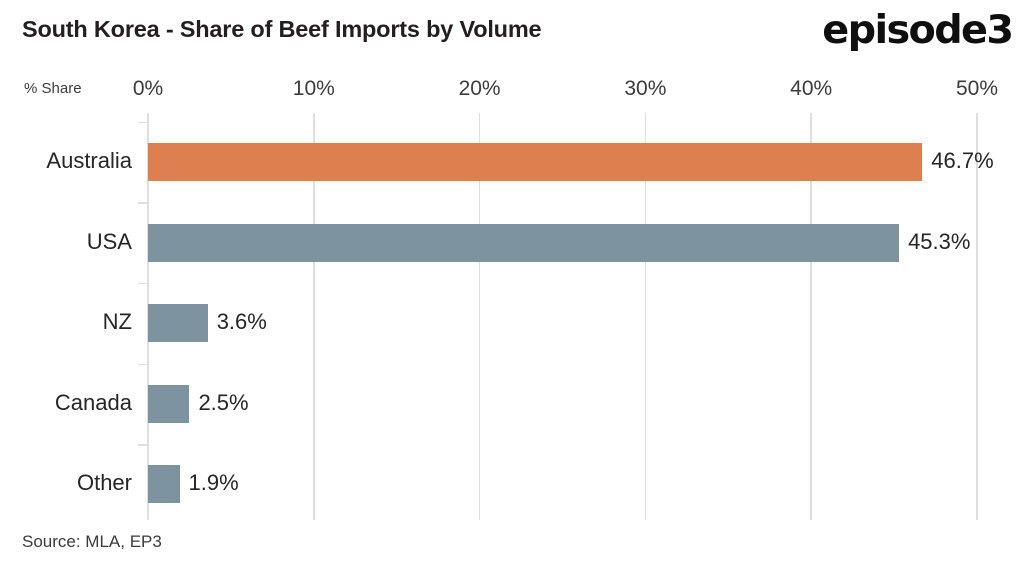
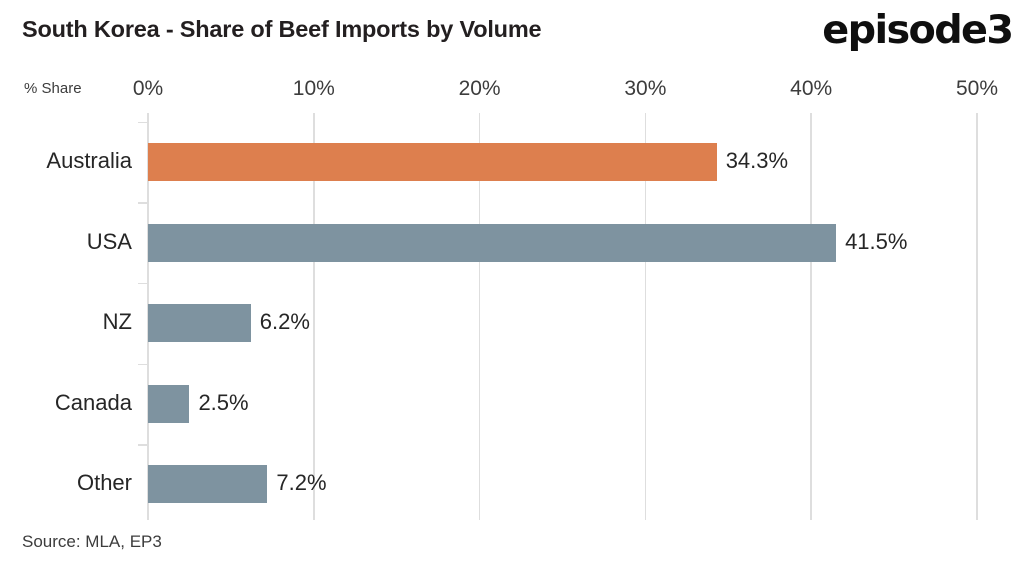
Australia: 46.7% -> 34.3%
USA: 45.3% -> 41.5%
NZ: 3.6% -> 6.2%
Other: 1.9% -> 7.2%
